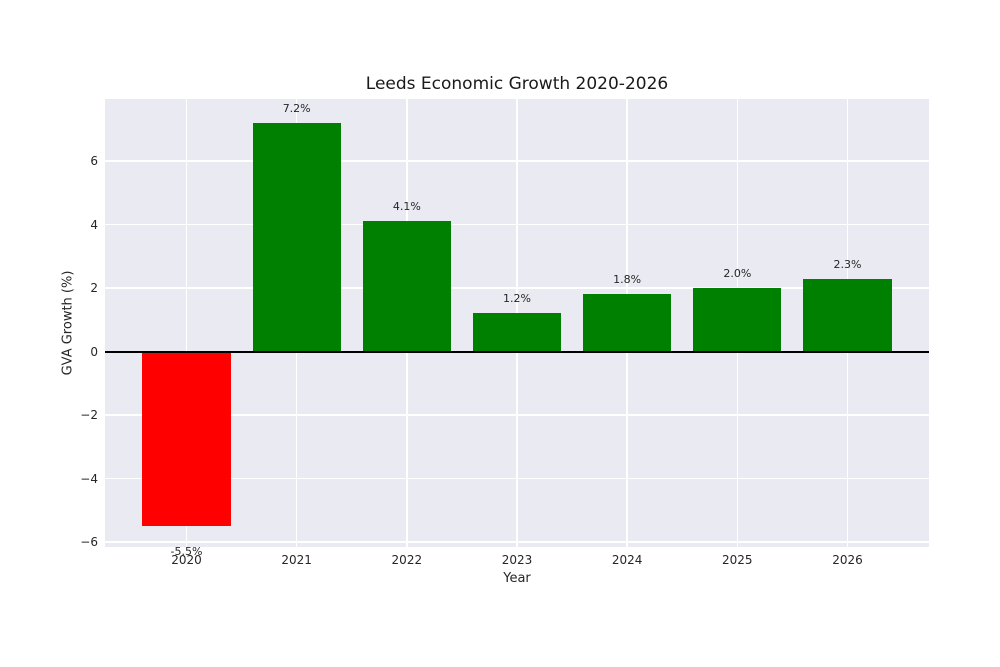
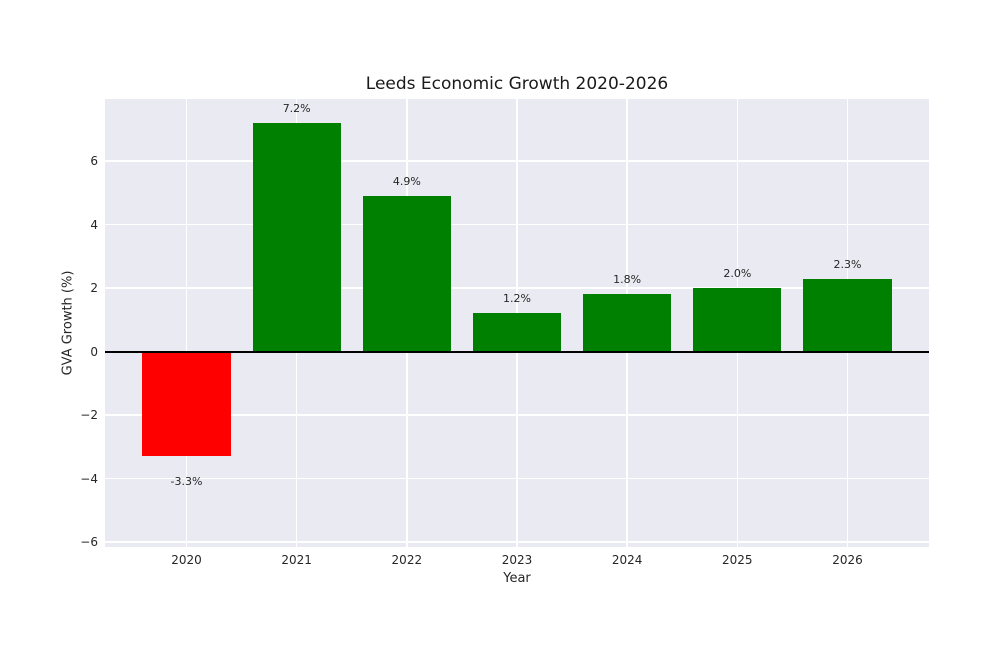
2020: -5.5% -> -3.3%
2022: 4.1% -> 4.9%
